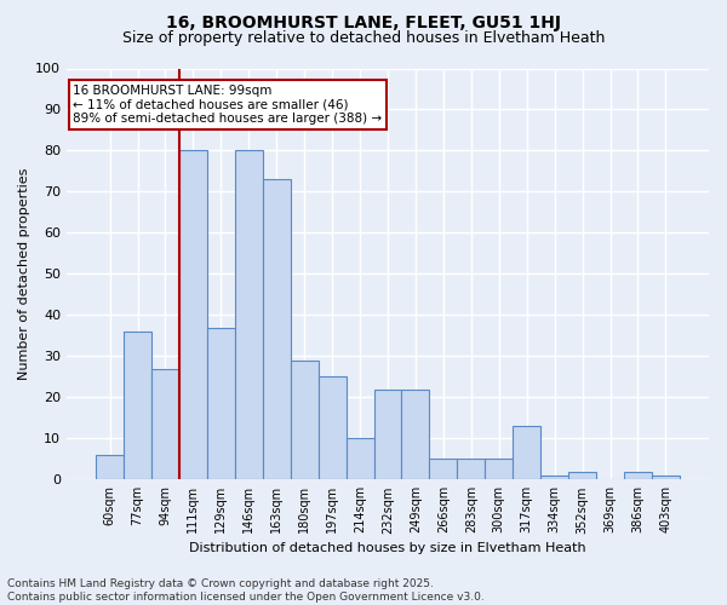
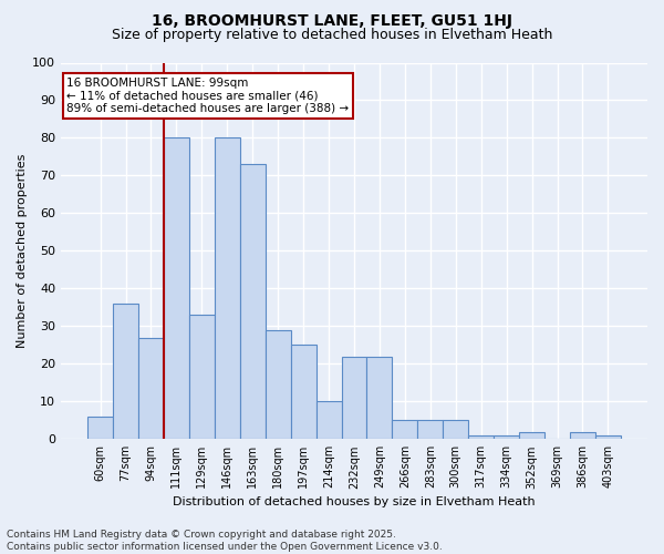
129sqm: 37 -> 33
317sqm: 13 -> 1
